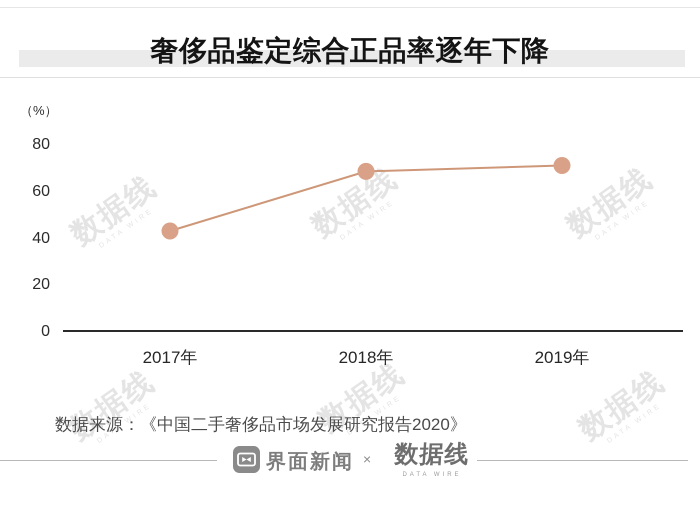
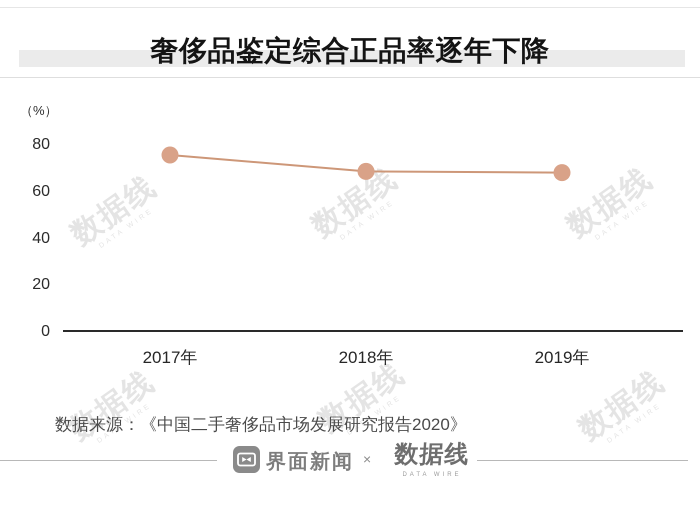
2017年: 43 -> 76
2019年: 71 -> 68
